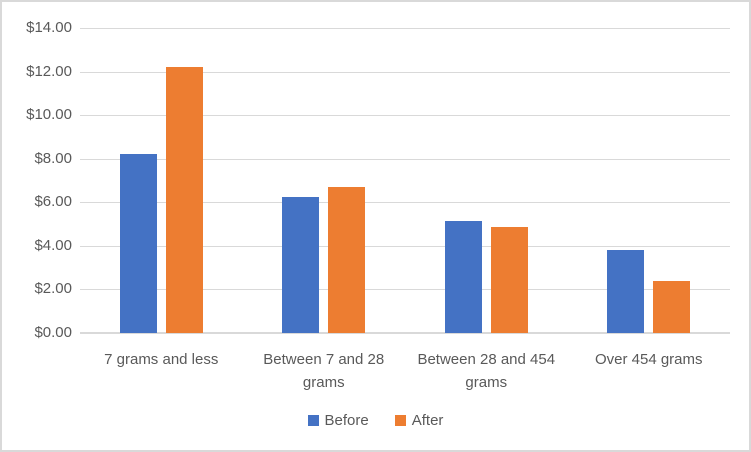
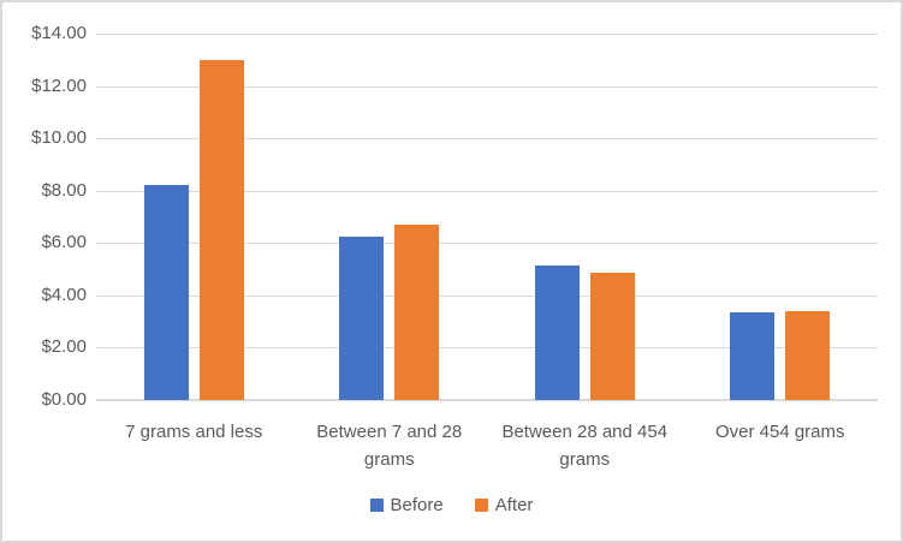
After/7 grams and less: $12.2 -> $13.0
Before/Over 454 grams: $3.8 -> $3.4
After/Over 454 grams: $2.4 -> $3.4
